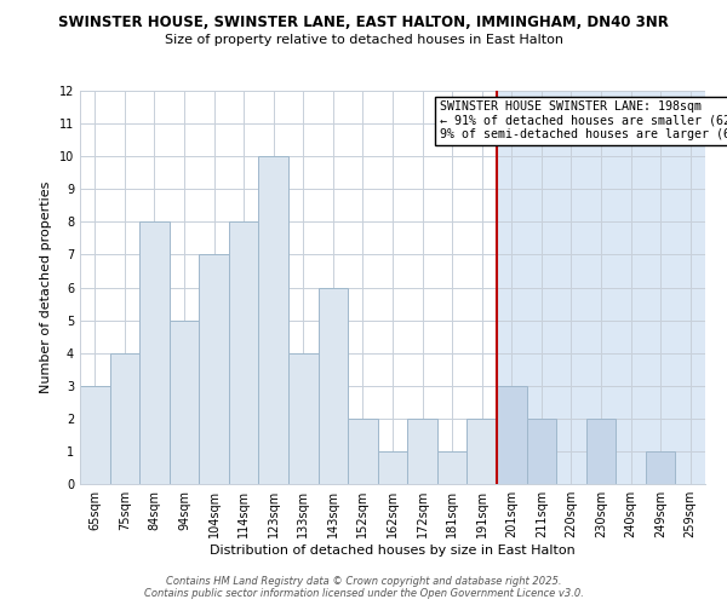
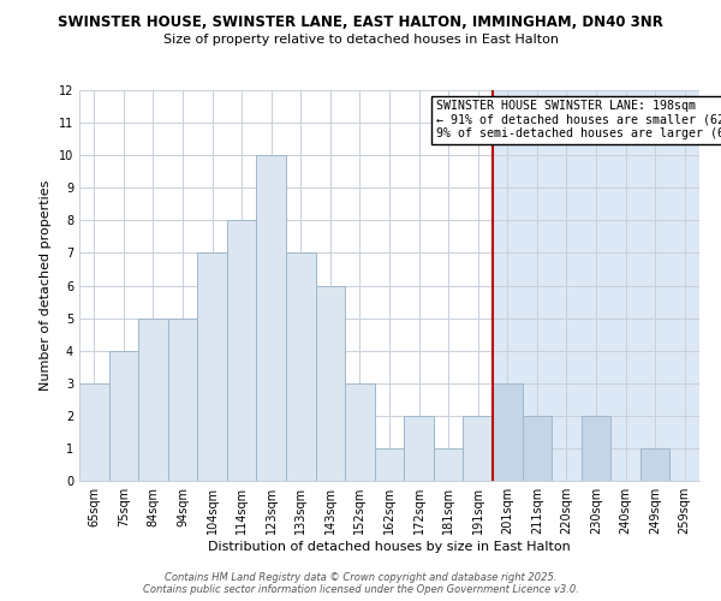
84sqm: 8 -> 5
133sqm: 4 -> 7
152sqm: 2 -> 3
